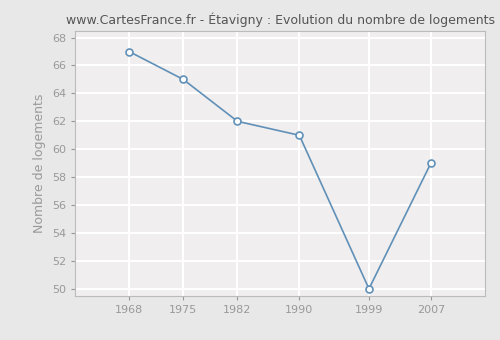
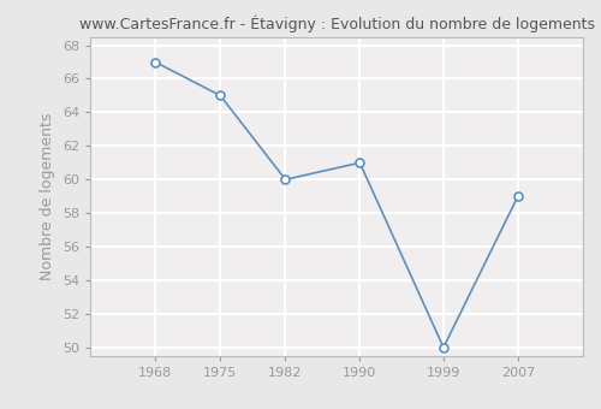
1982: 62 -> 60
